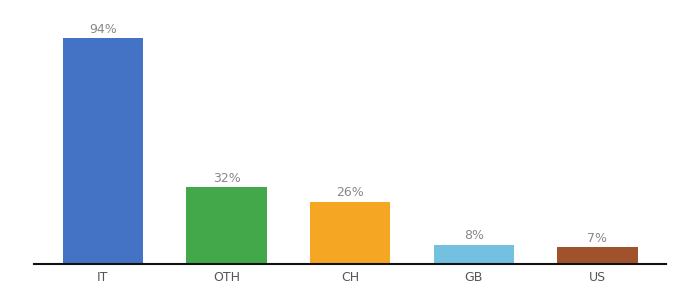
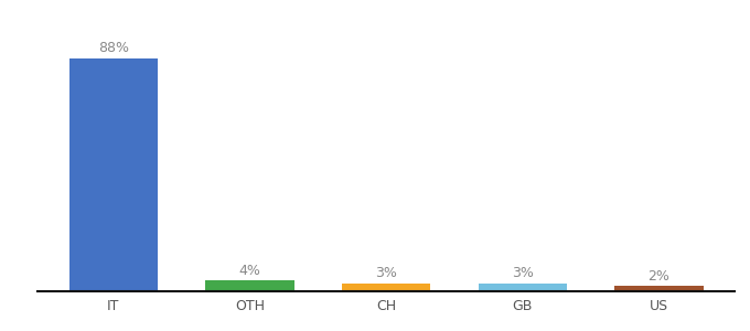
IT: 94% -> 88%
OTH: 32% -> 4%
CH: 26% -> 3%
GB: 8% -> 3%
US: 7% -> 2%
